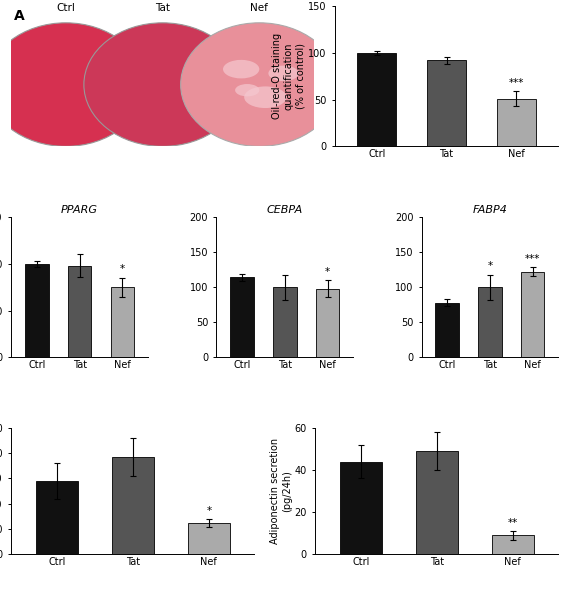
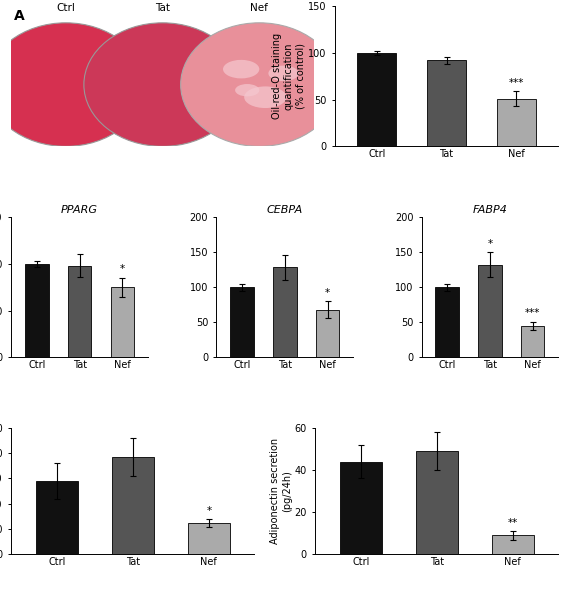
CEBPA/Ctrl: 114 -> 100
CEBPA/Tat: 100 -> 128
CEBPA/Nef: 98 -> 68
FABP4/Ctrl: 78 -> 100
FABP4/Tat: 100 -> 132
FABP4/Nef: 122 -> 45
